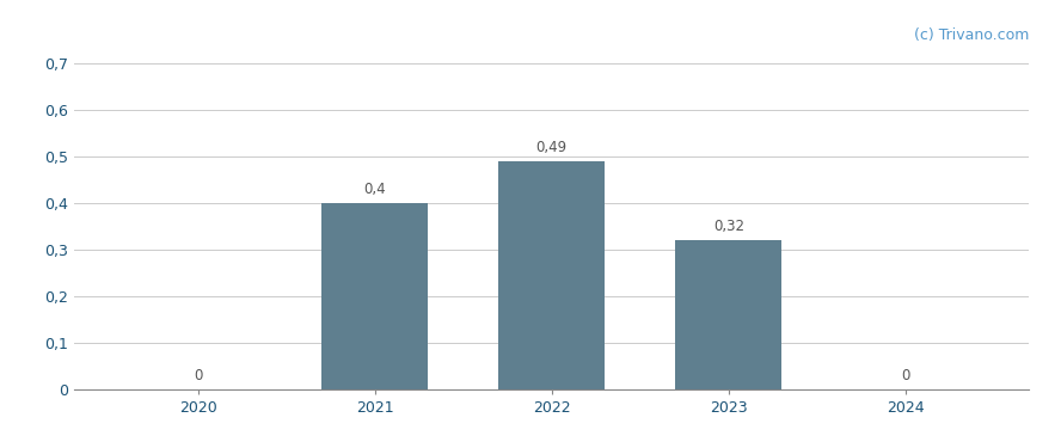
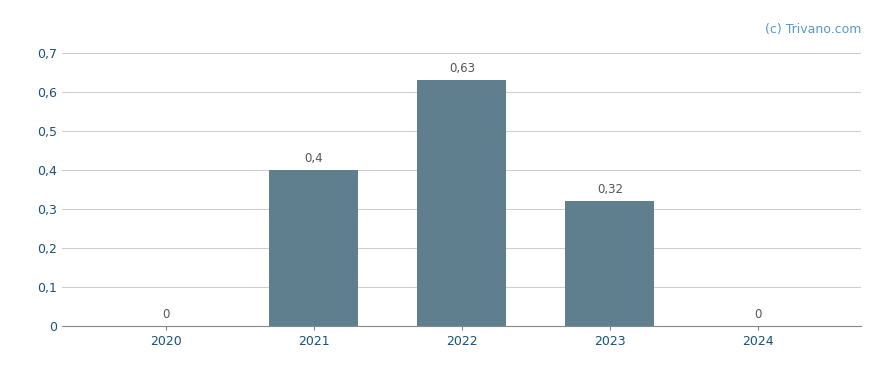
2022: 0,49 -> 0,63
